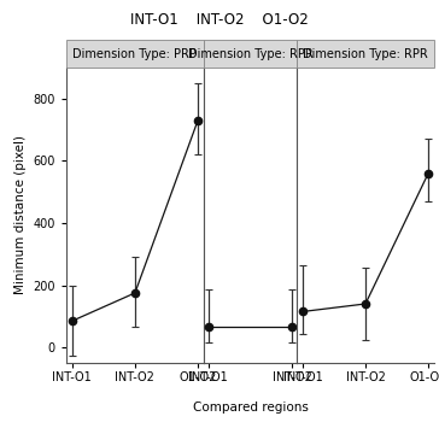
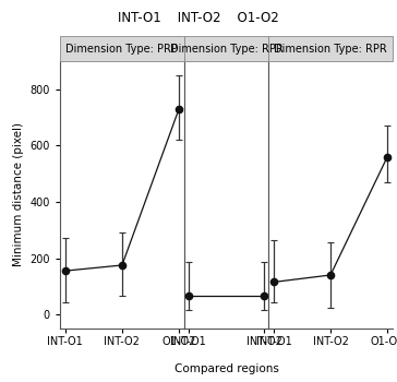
INT-O1: 85 -> 155
